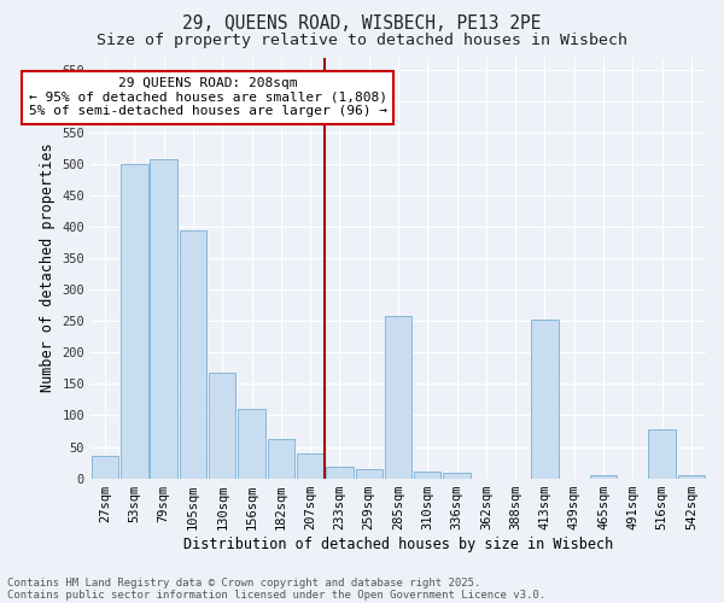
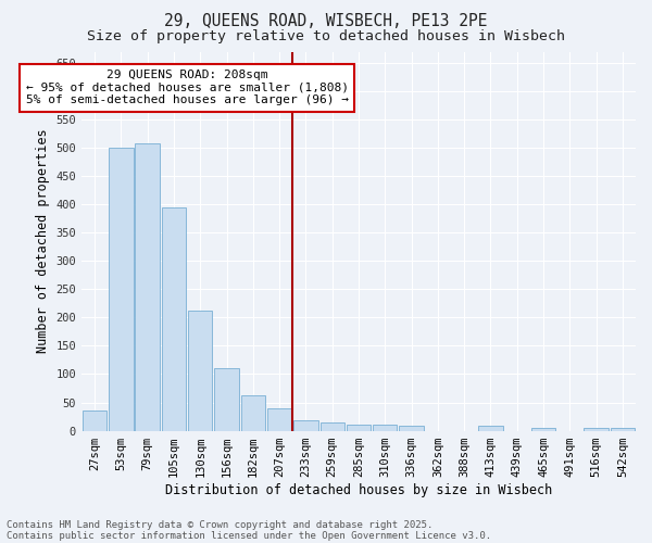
130sqm: 168 -> 212
285sqm: 258 -> 10
413sqm: 252 -> 8
516sqm: 78 -> 4
